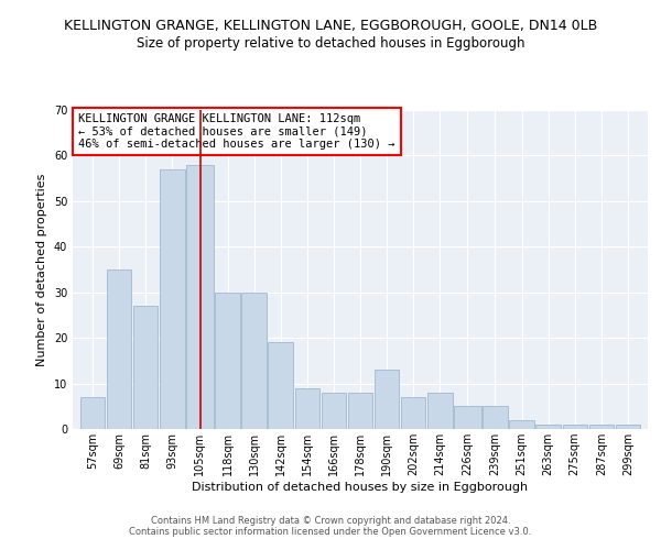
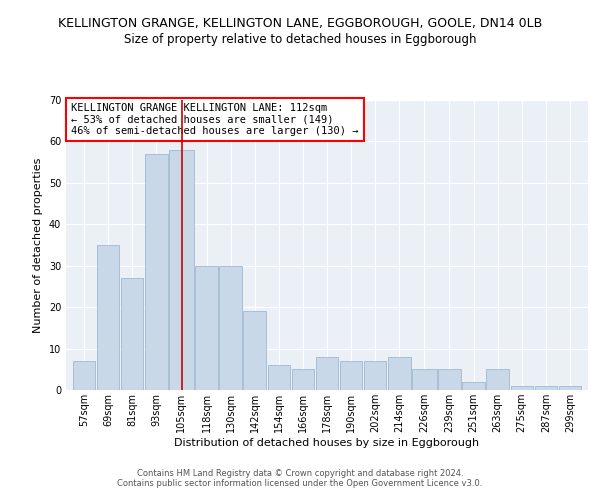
154sqm: 9 -> 6
166sqm: 8 -> 5
190sqm: 13 -> 7
263sqm: 1 -> 5
